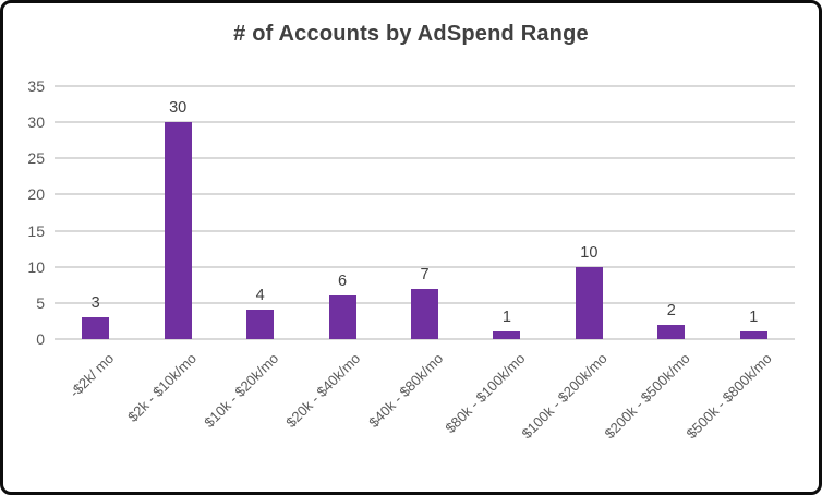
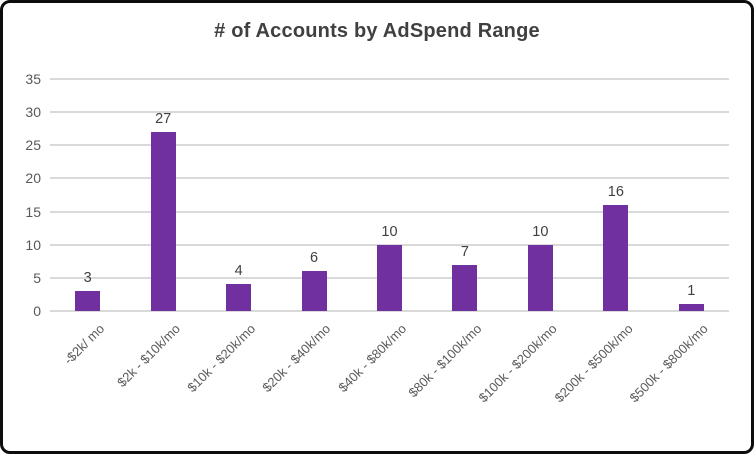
$2k - $10k/mo: 30 -> 27
$40k - $80k/mo: 7 -> 10
$80k - $100k/mo: 1 -> 7
$200k - $500k/mo: 2 -> 16
